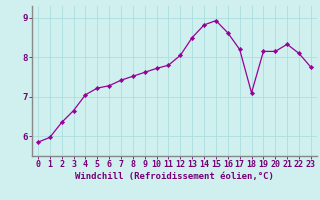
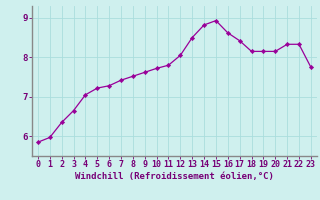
17: 8.20 -> 8.42
18: 7.10 -> 8.15
22: 8.10 -> 8.33
